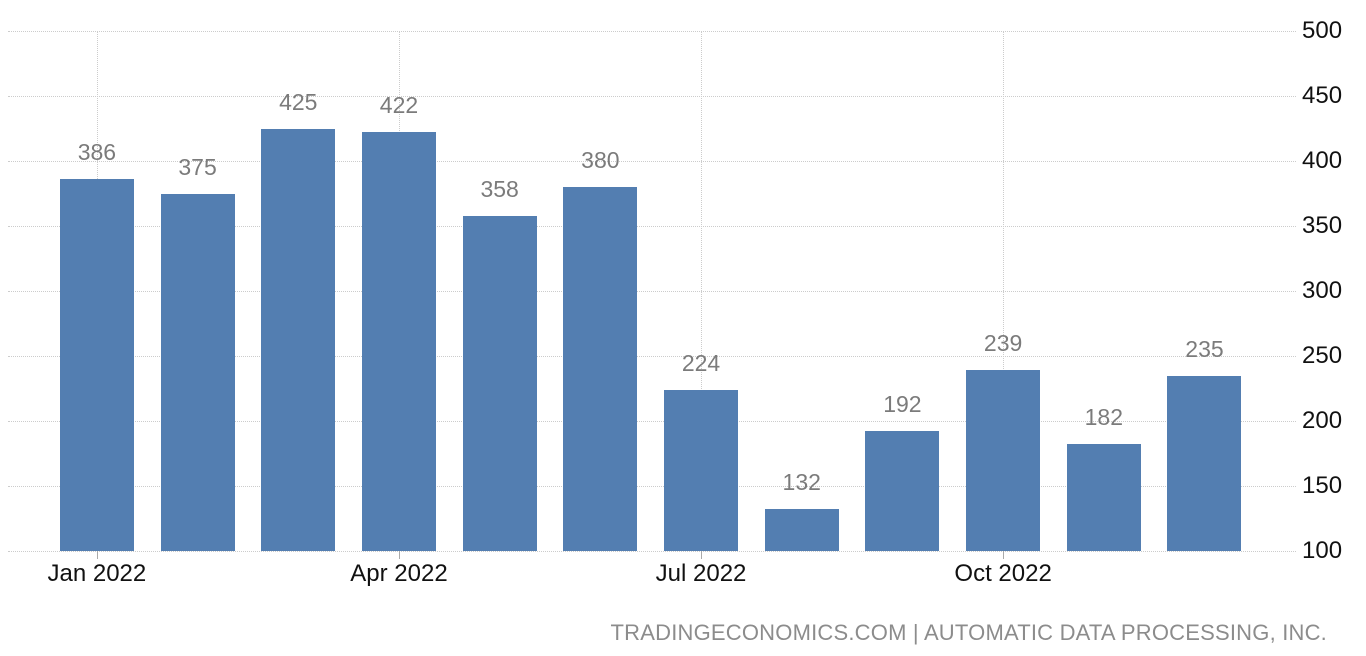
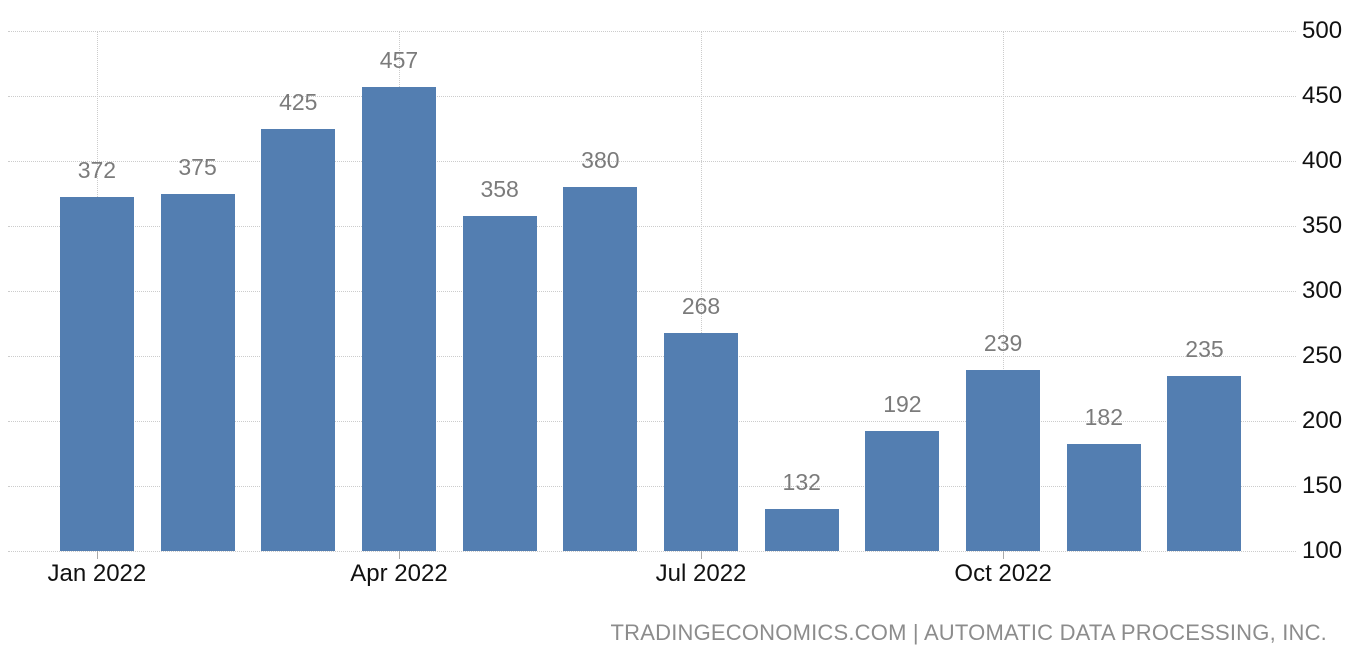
Jan 2022: 386 -> 372
Apr 2022: 422 -> 457
Jul 2022: 224 -> 268
